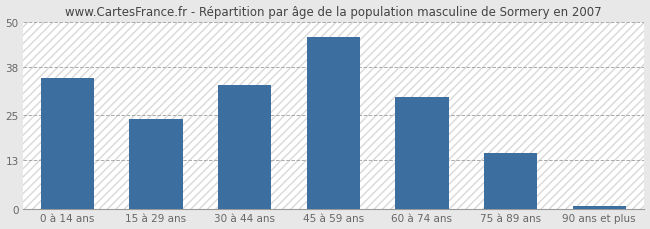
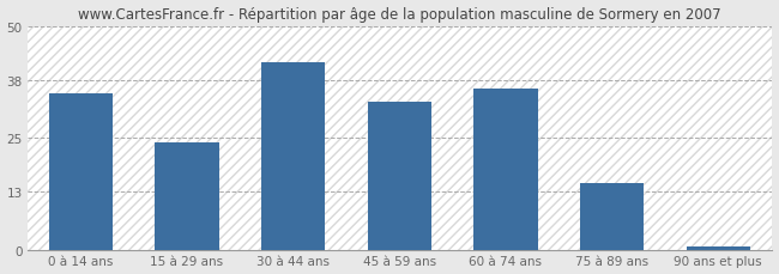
30 à 44 ans: 33 -> 42
45 à 59 ans: 46 -> 33
60 à 74 ans: 30 -> 36
